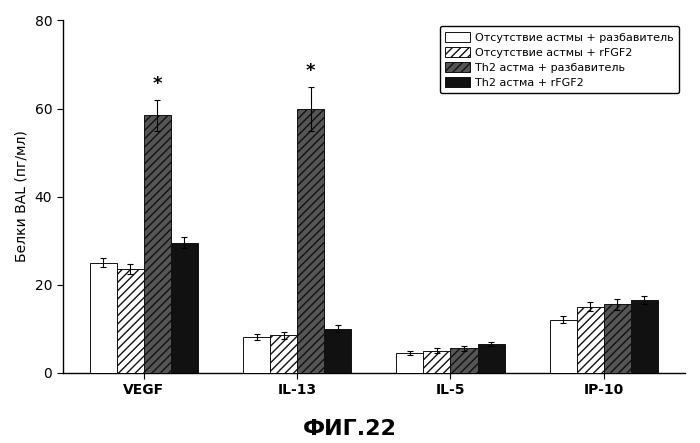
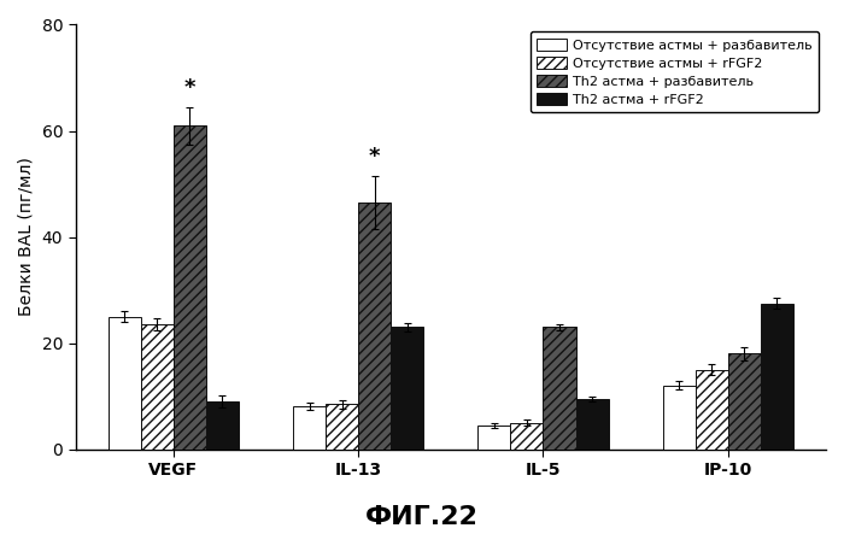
Th2 астма + разбавитель/VEGF: 58.5 -> 61.0
Th2 астма + rFGF2/VEGF: 29.5 -> 9.0
Th2 астма + разбавитель/IL-13: 60.0 -> 46.5
Th2 астма + rFGF2/IL-13: 10.0 -> 23.0
Th2 астма + разбавитель/IL-5: 5.5 -> 23.0
Th2 астма + rFGF2/IL-5: 6.5 -> 9.5
Th2 астма + разбавитель/IP-10: 15.5 -> 18.0
Th2 астма + rFGF2/IP-10: 16.5 -> 27.5
